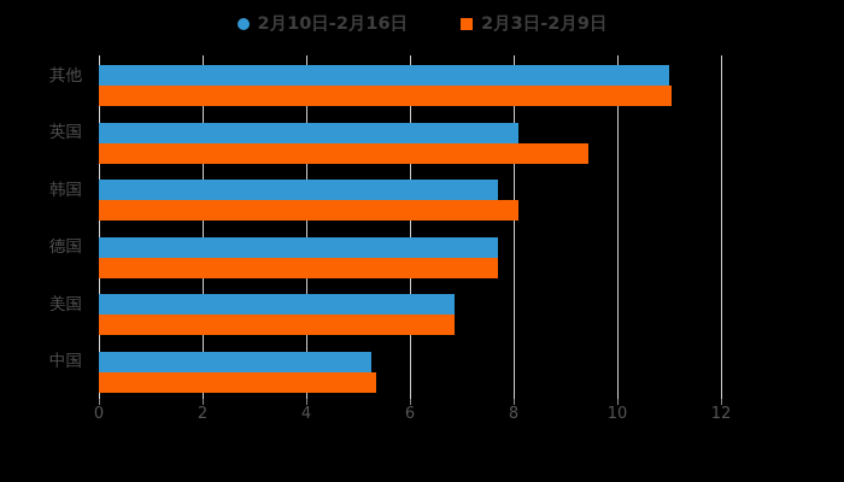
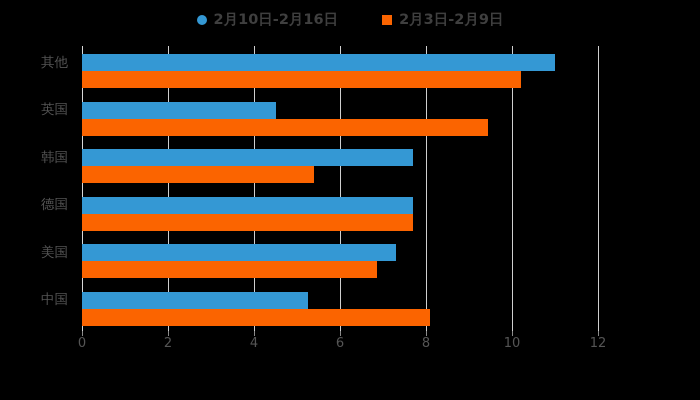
2月3日-2月9日/其他: 11.1 -> 10.2
2月10日-2月16日/英国: 8.1 -> 4.5
2月3日-2月9日/韩国: 8.1 -> 5.4
2月10日-2月16日/美国: 6.8 -> 7.3
2月3日-2月9日/中国: 5.3 -> 8.1
